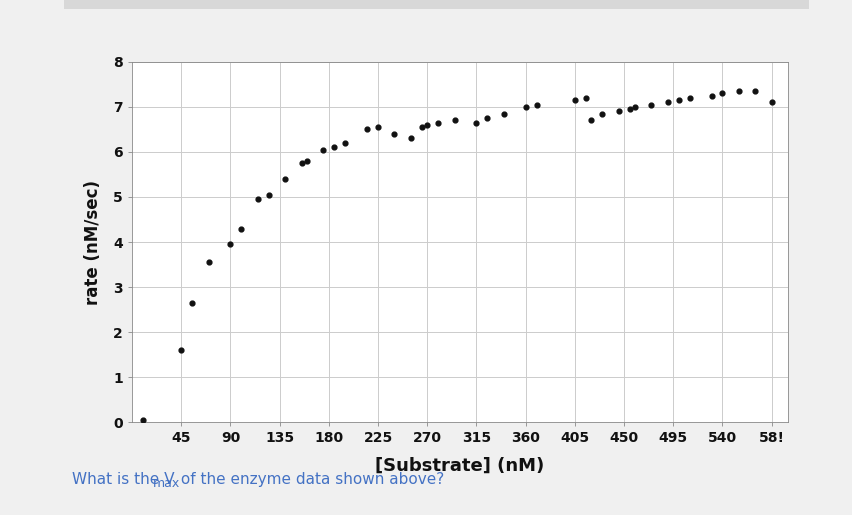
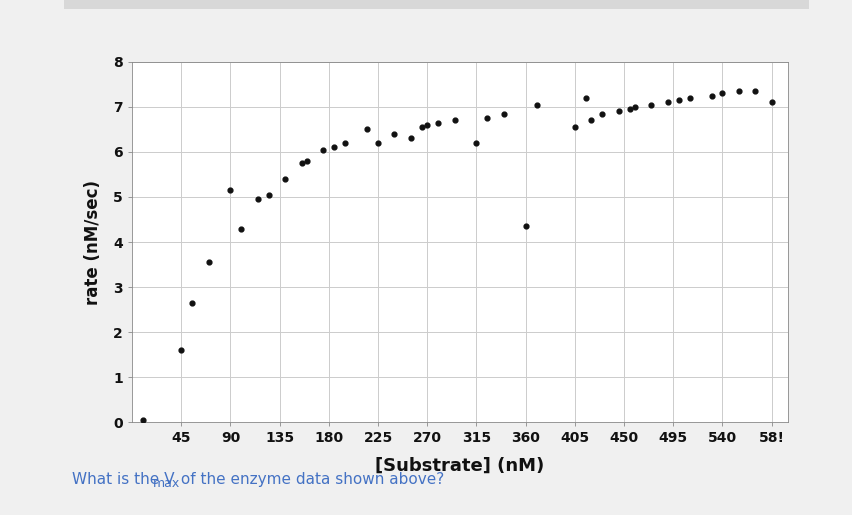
90: 3.95 -> 5.15
225: 6.55 -> 6.20
315: 6.65 -> 6.20
360: 7.00 -> 4.35
405: 7.15 -> 6.55
